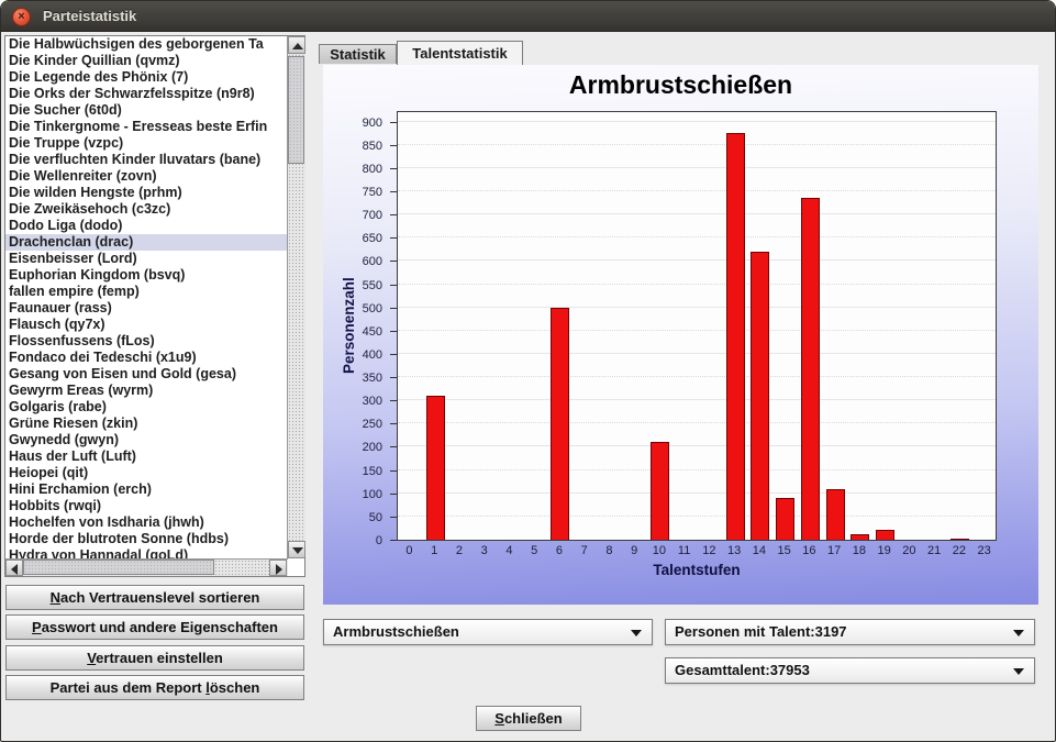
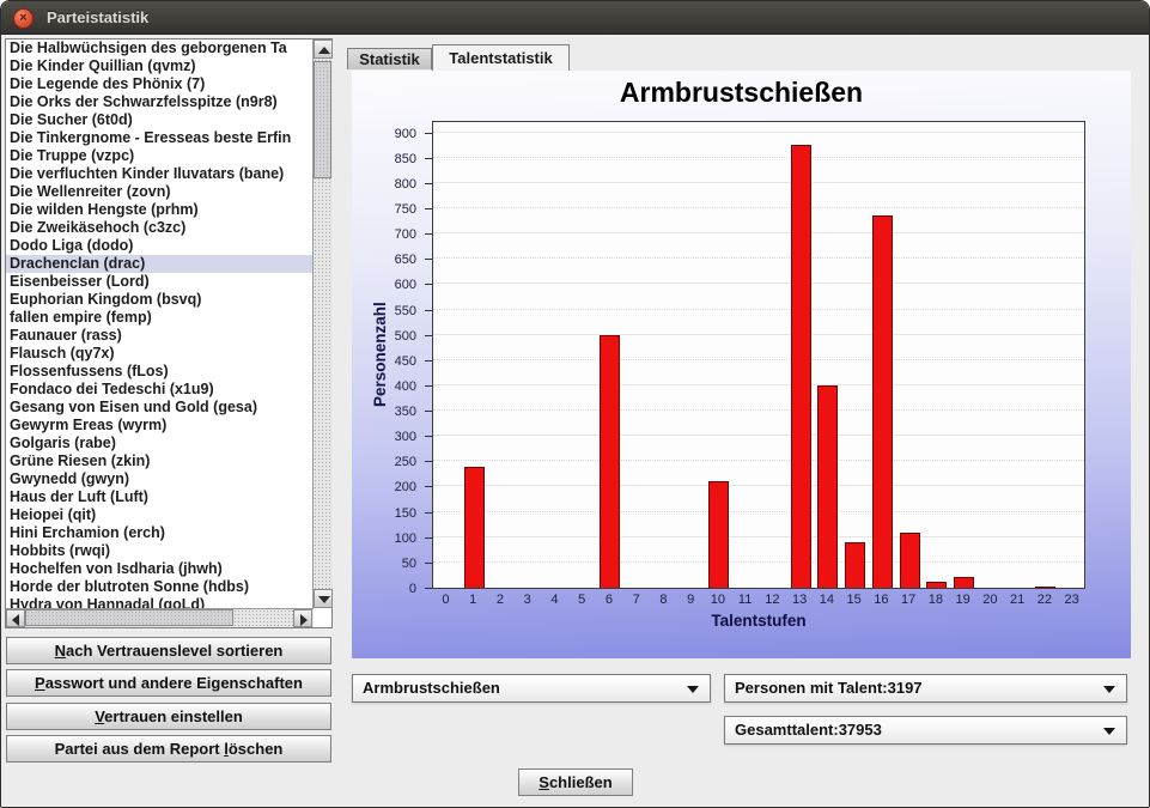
1: 310 -> 240
14: 620 -> 400
